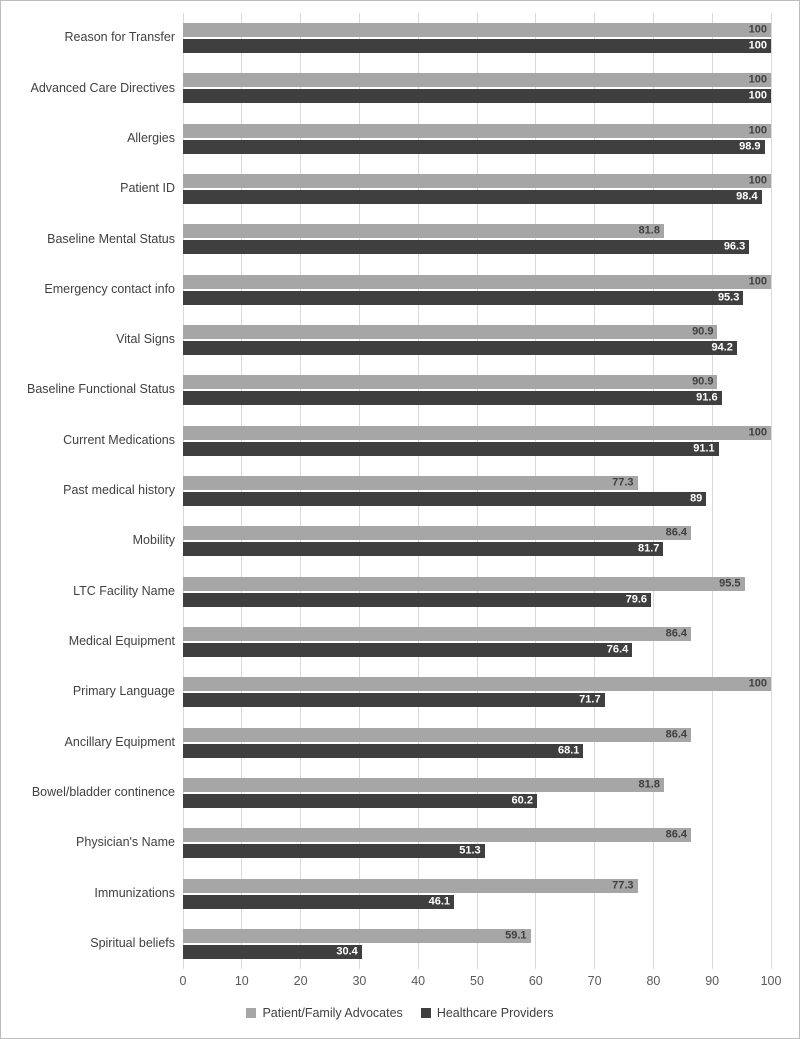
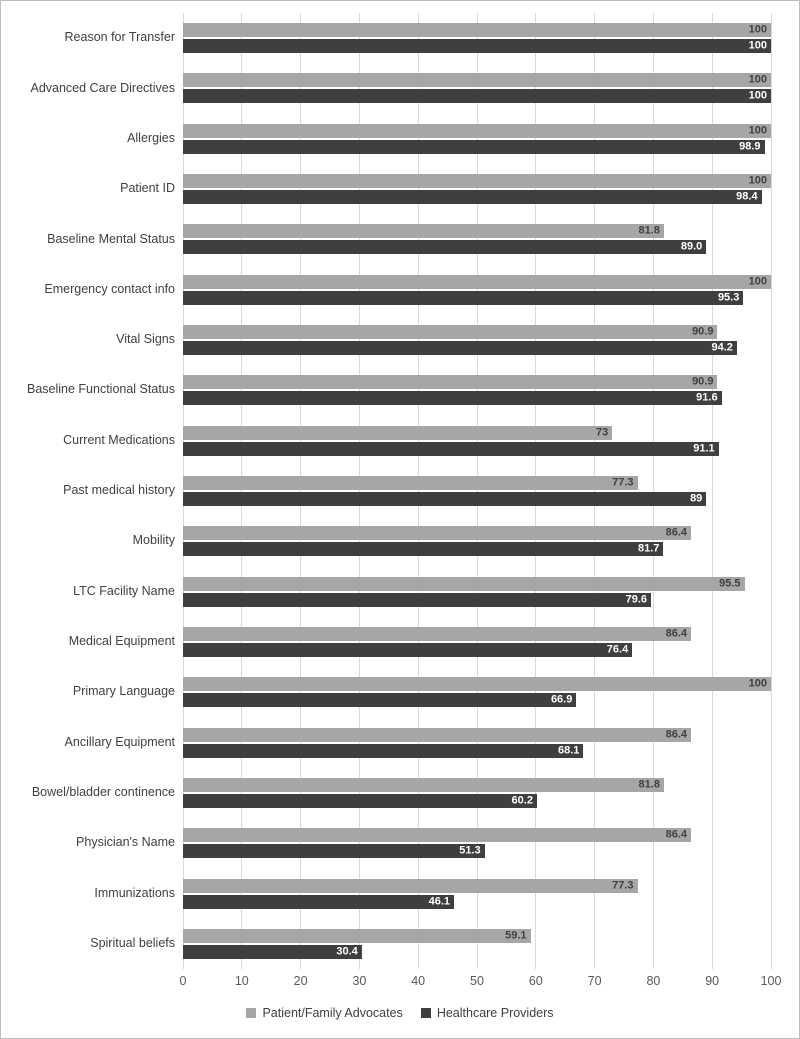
Healthcare Providers/Baseline Mental Status: 96.3 -> 89.0
Patient/Family Advocates/Current Medications: 100 -> 73
Healthcare Providers/Primary Language: 71.7 -> 66.9
